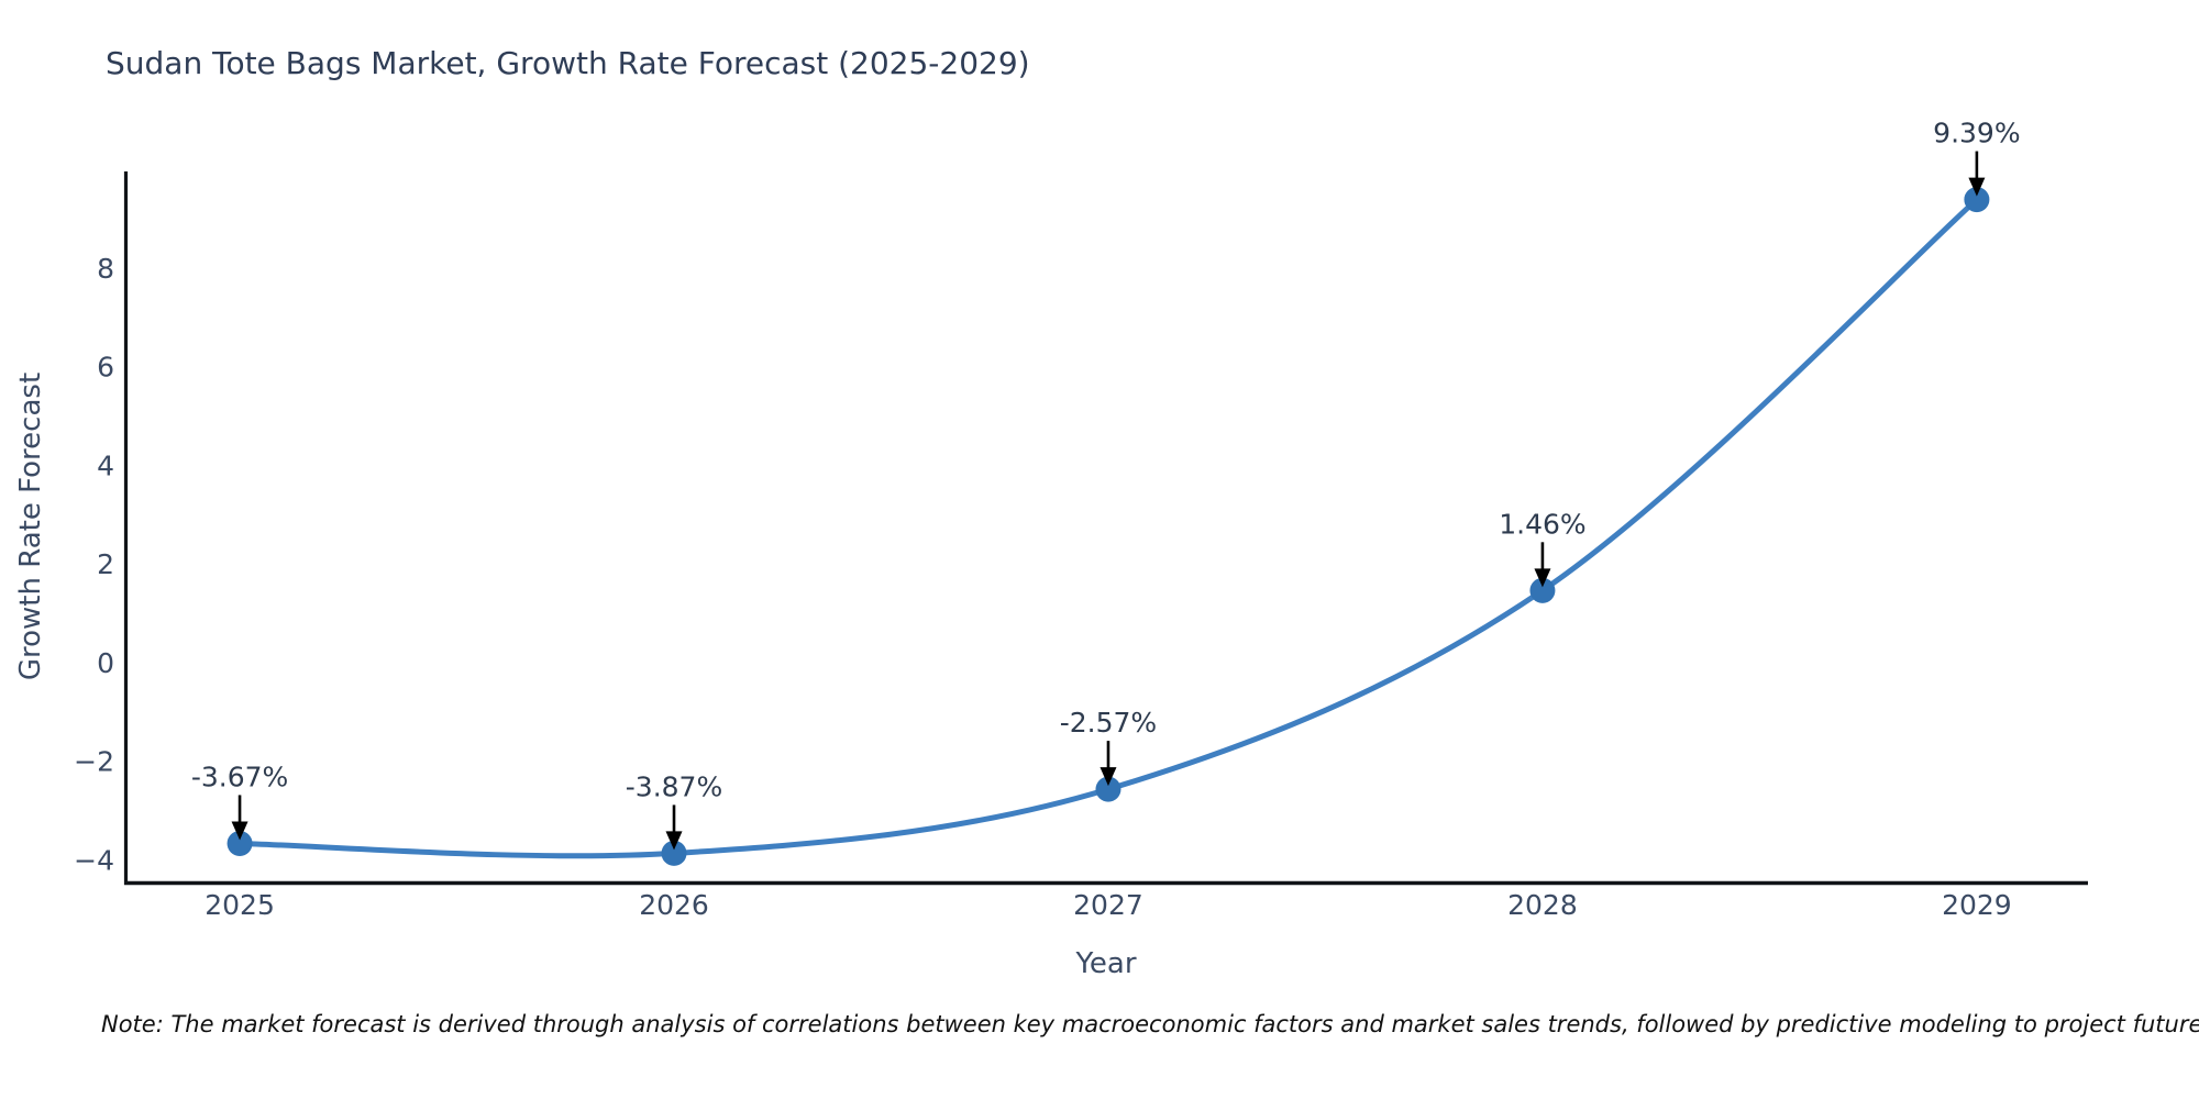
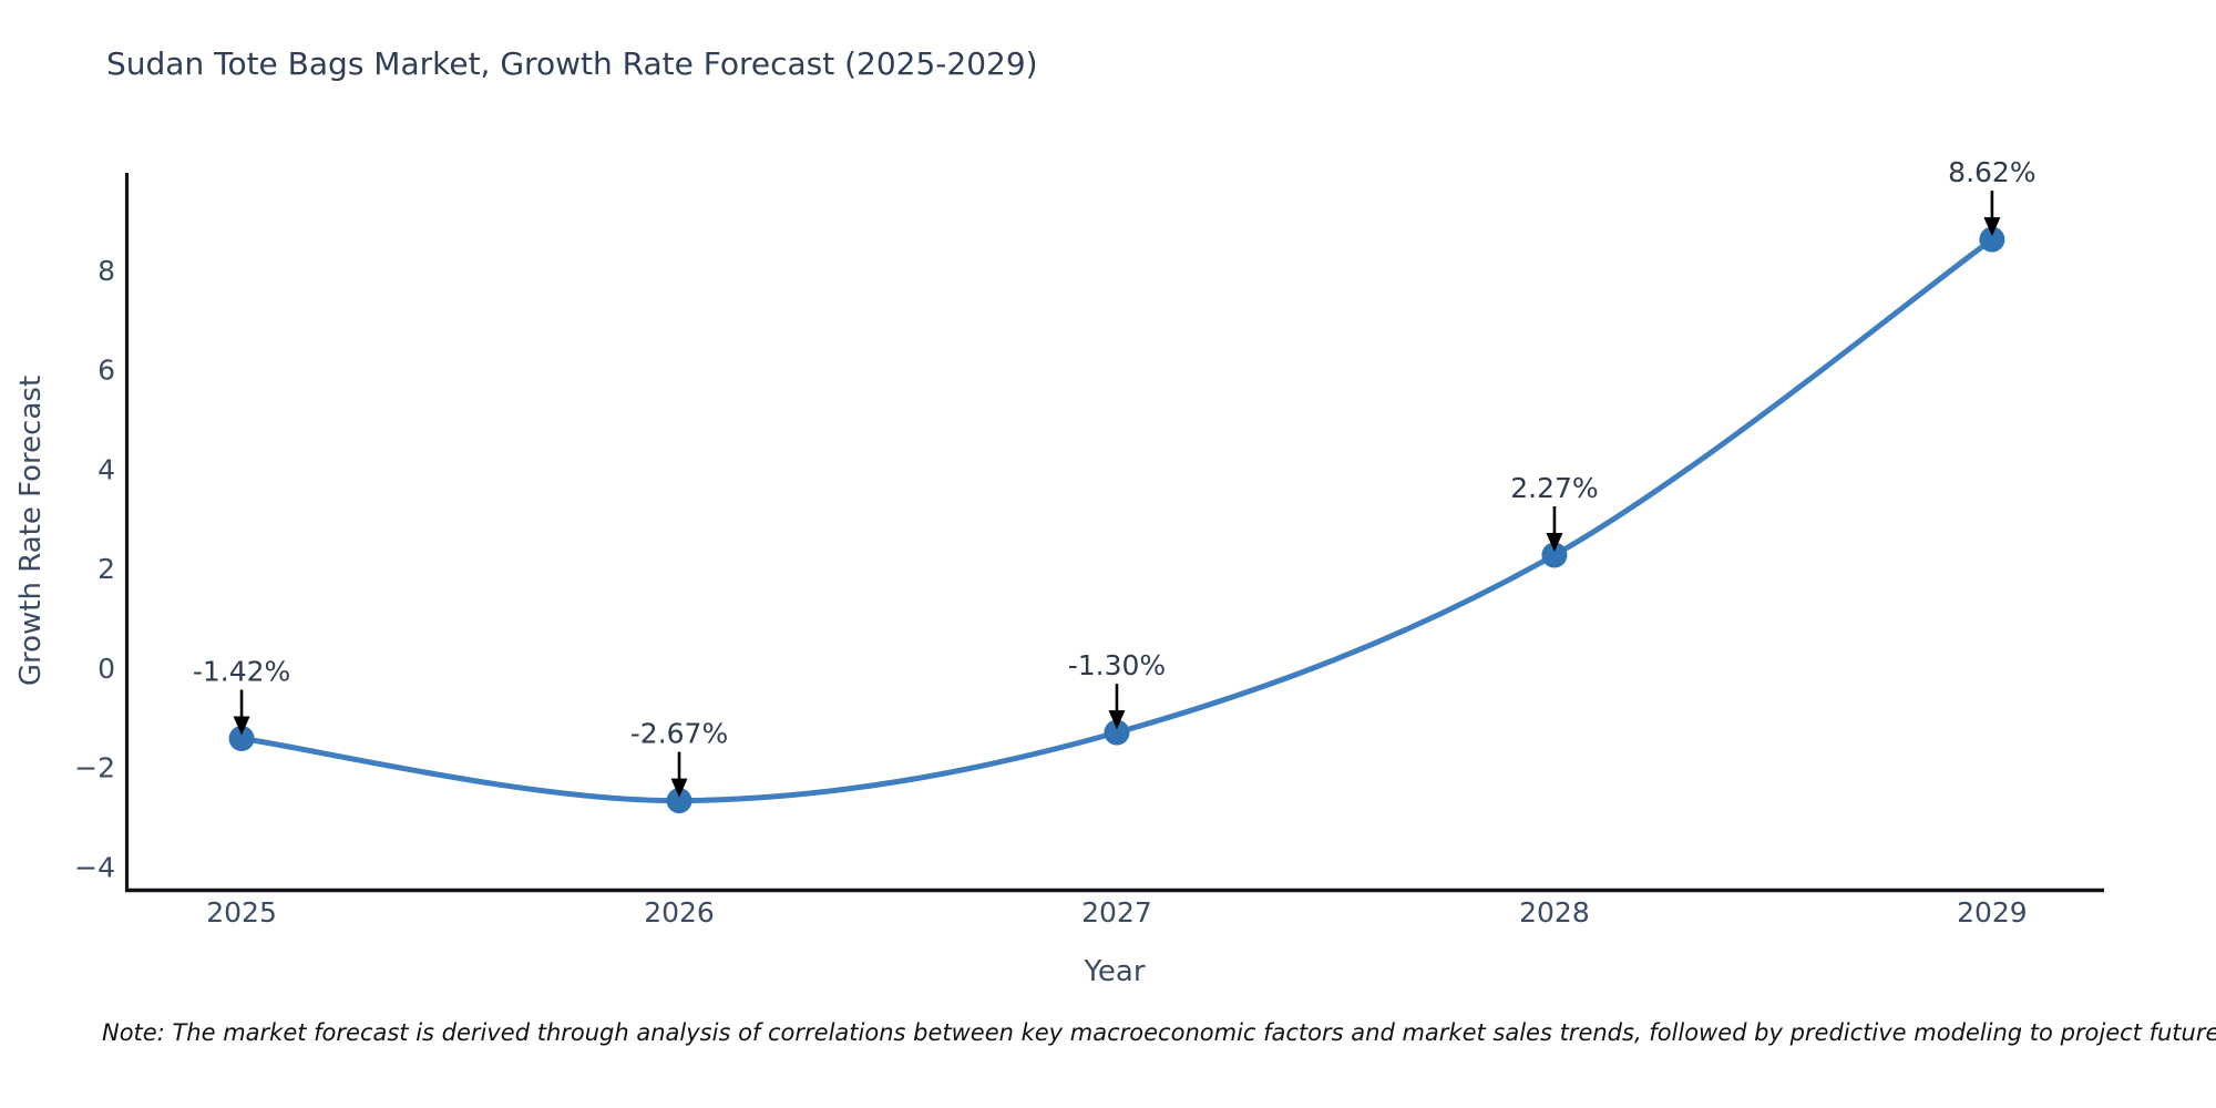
2025: -3.67% -> -1.42%
2026: -3.87% -> -2.67%
2027: -2.57% -> -1.30%
2028: 1.46% -> 2.27%
2029: 9.39% -> 8.62%
